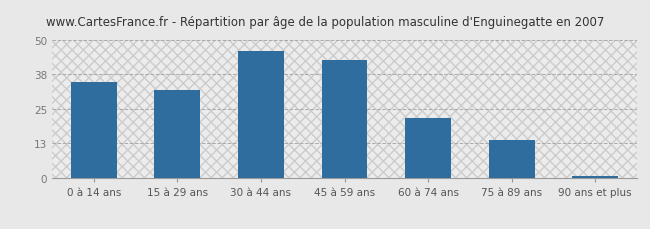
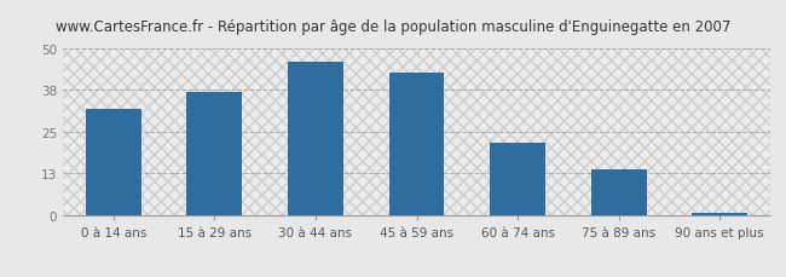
0 à 14 ans: 35 -> 32
15 à 29 ans: 32 -> 37
